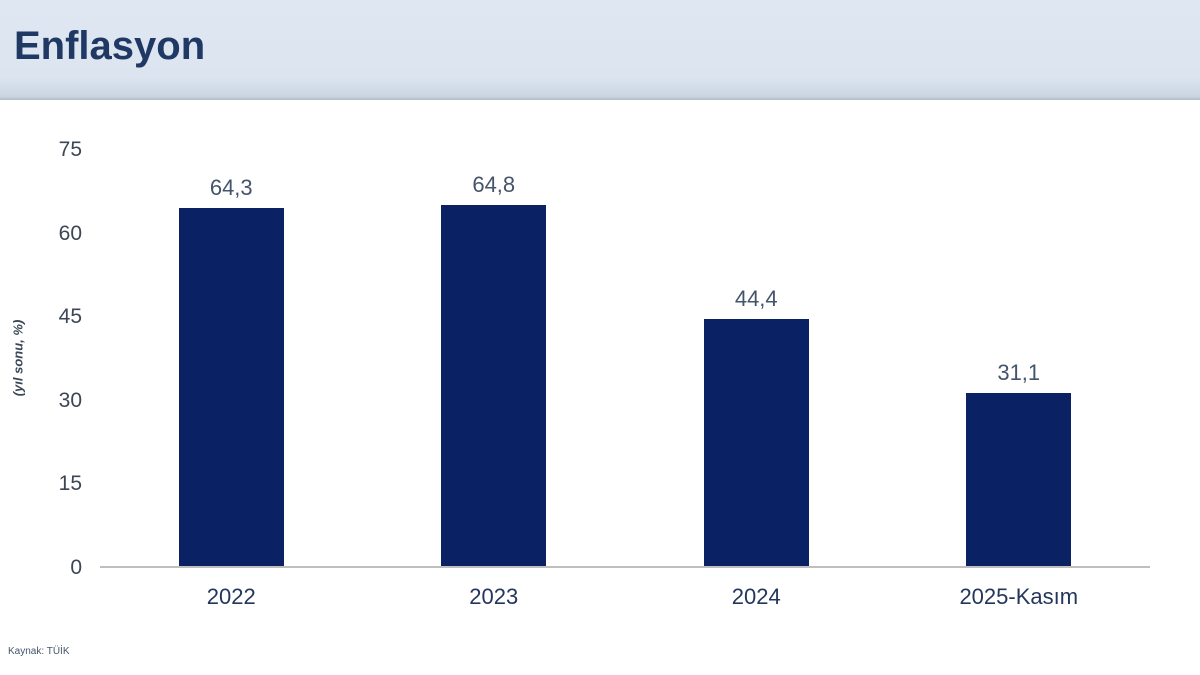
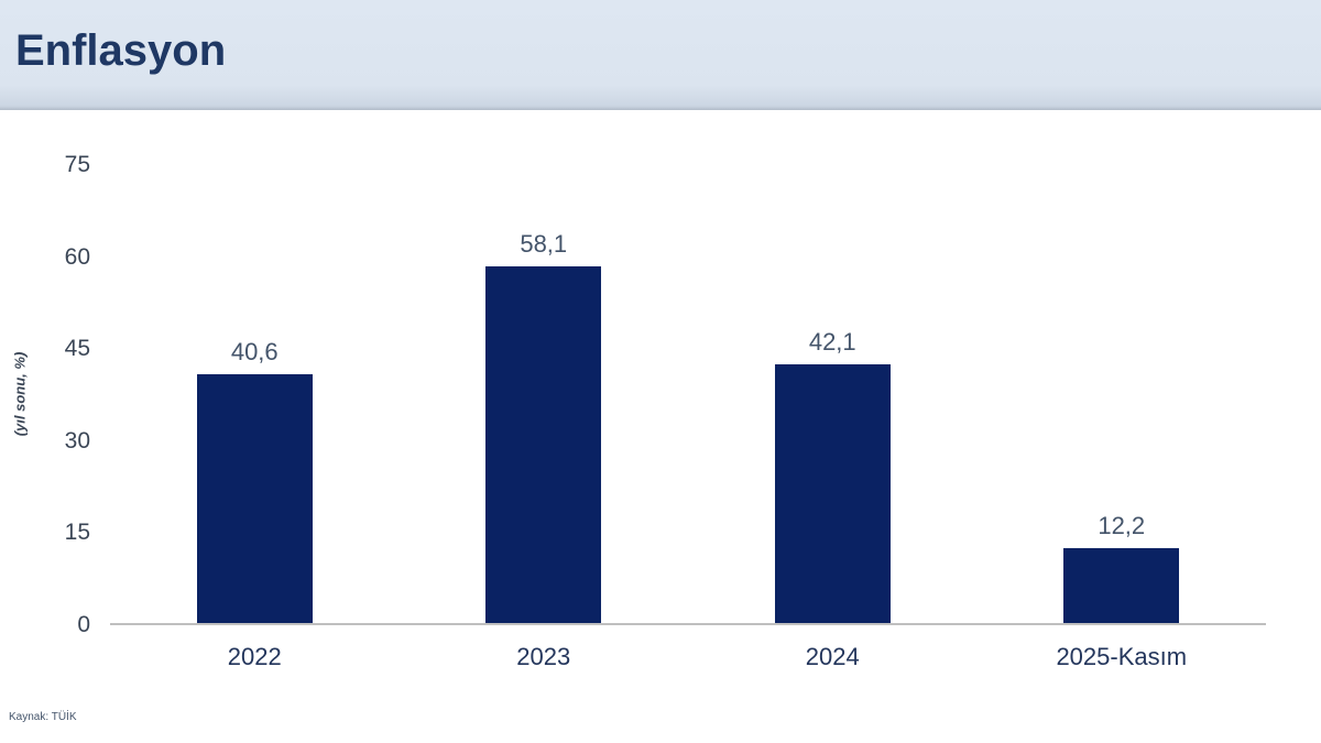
2022: 64,3 -> 40,6
2023: 64,8 -> 58,1
2024: 44,4 -> 42,1
2025-Kasım: 31,1 -> 12,2
